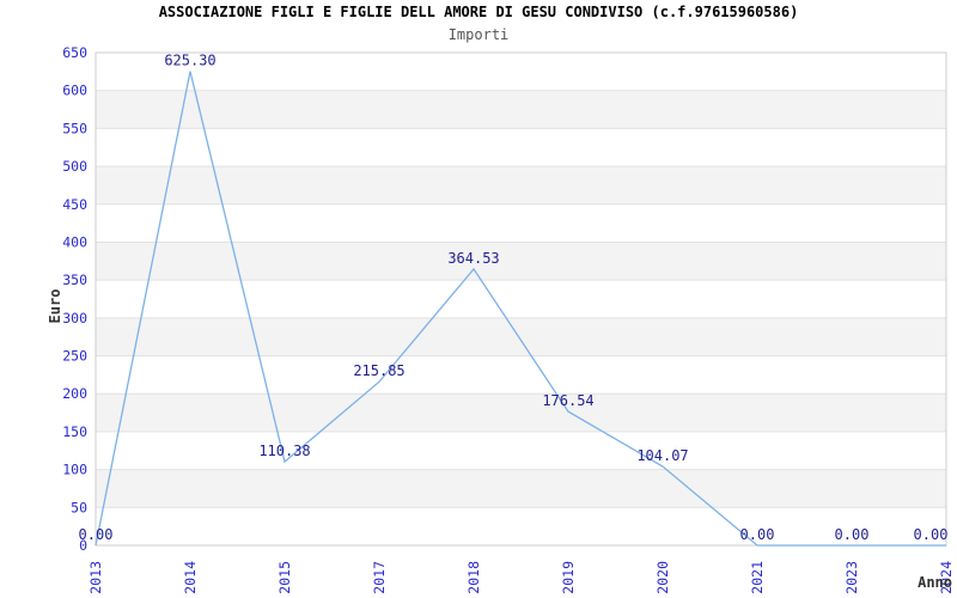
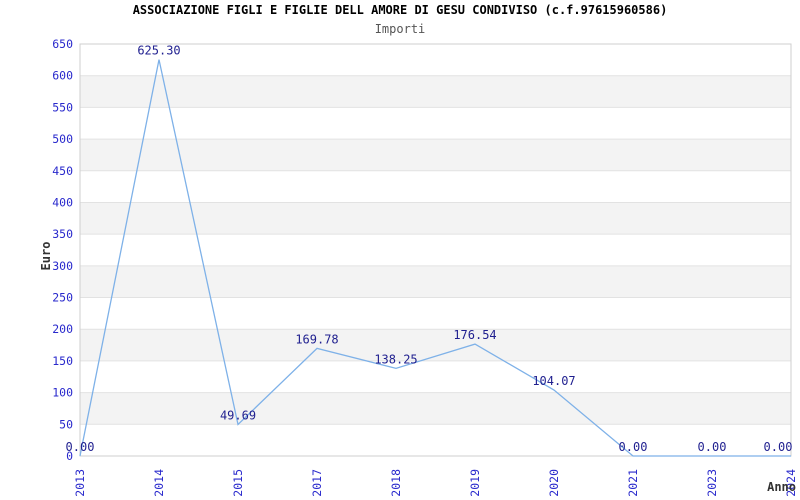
2015: 110.38 -> 49.69
2017: 215.85 -> 169.78
2018: 364.53 -> 138.25
